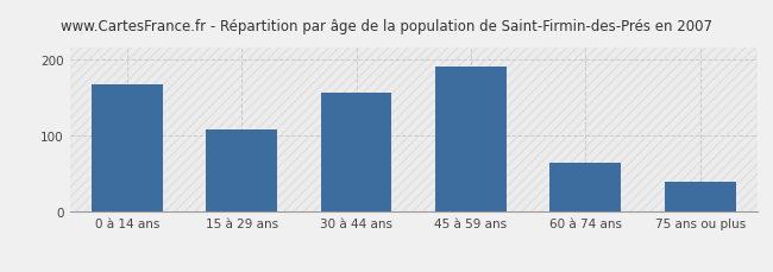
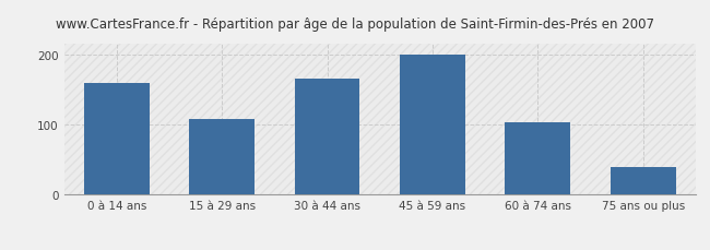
0 à 14 ans: 168 -> 160
30 à 44 ans: 156 -> 165
45 à 59 ans: 190 -> 200
60 à 74 ans: 64 -> 104
